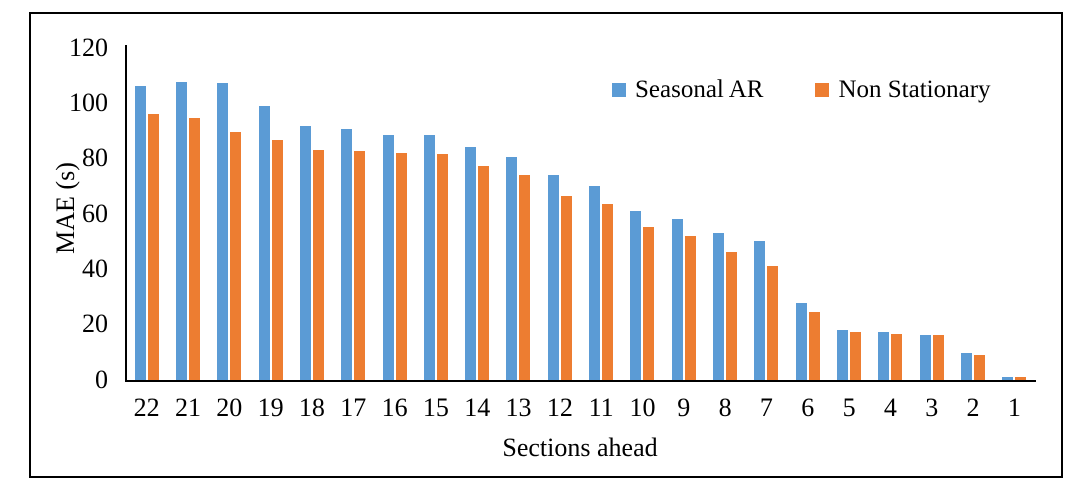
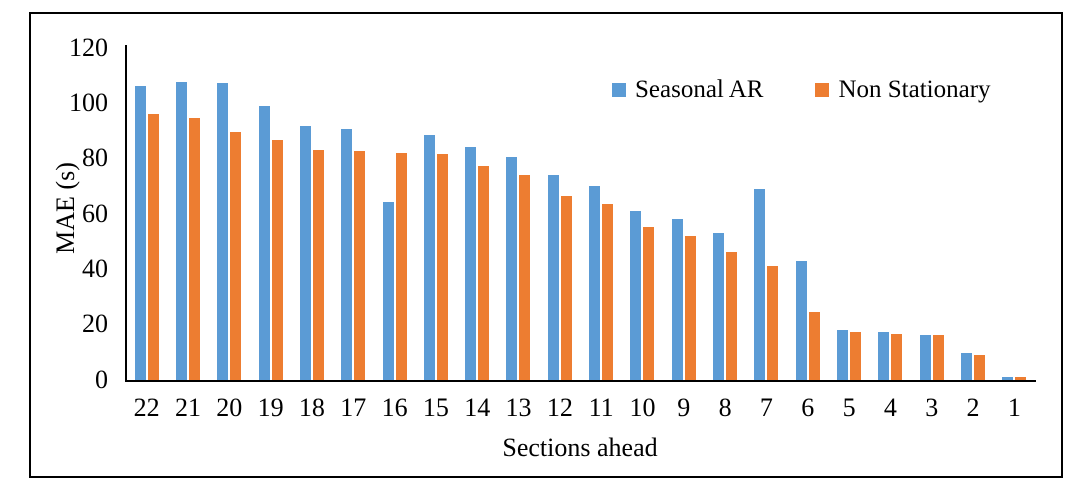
Seasonal AR/16: 88 -> 64
Seasonal AR/7: 50 -> 69
Seasonal AR/6: 28 -> 43
